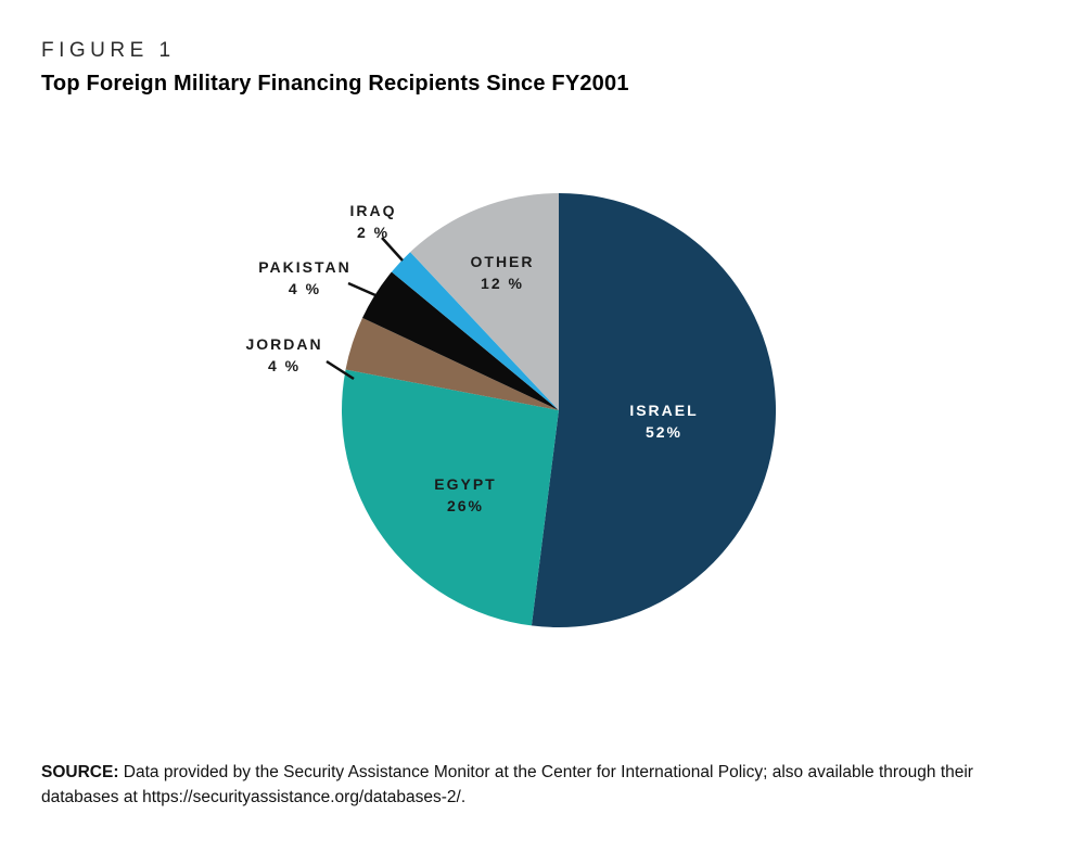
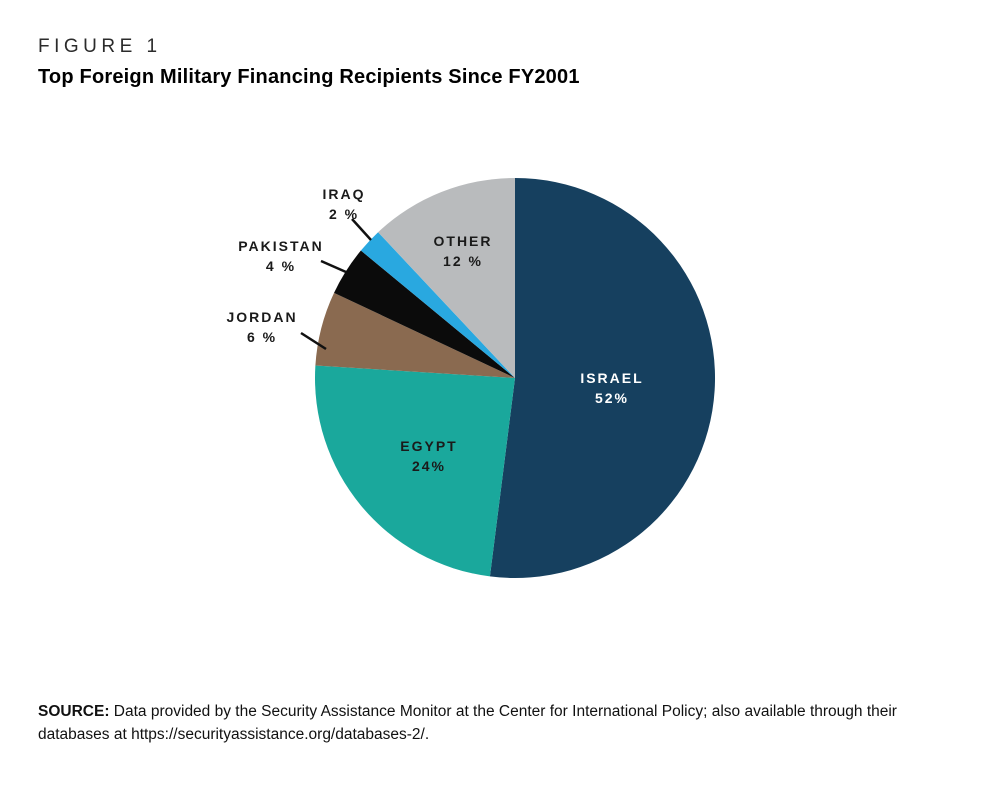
EGYPT: 26% -> 24%
JORDAN: 4 -> 6
